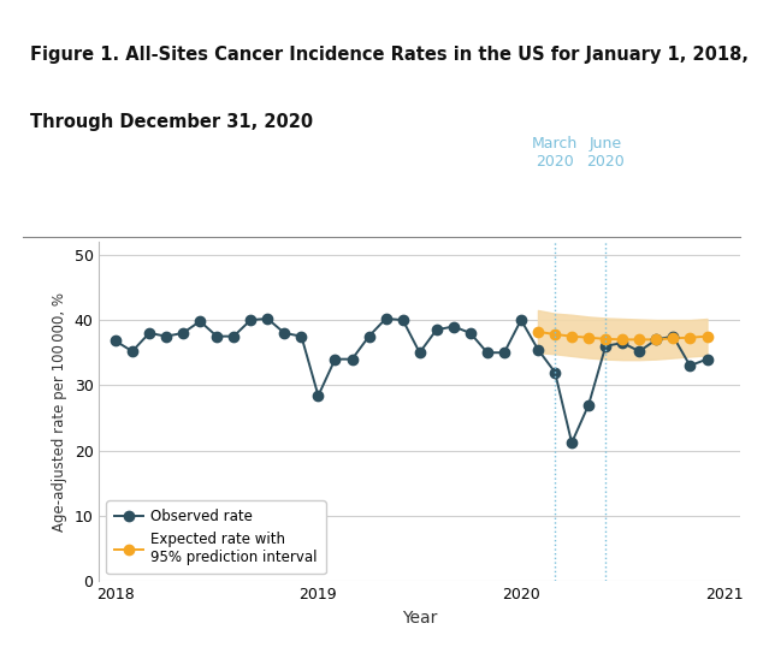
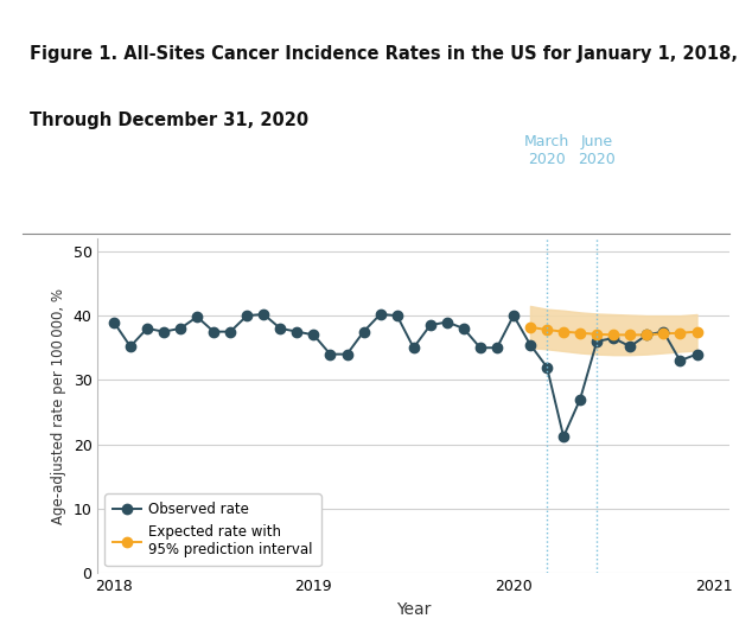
Observed rate/2018: 36.8 -> 39.0
Observed rate/2019: 28.4 -> 37.0
